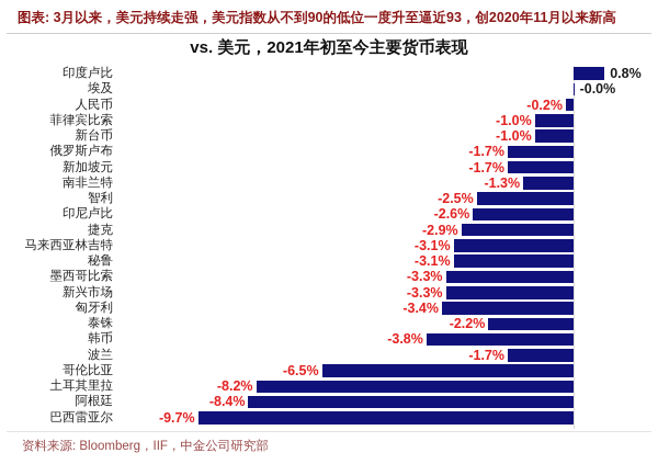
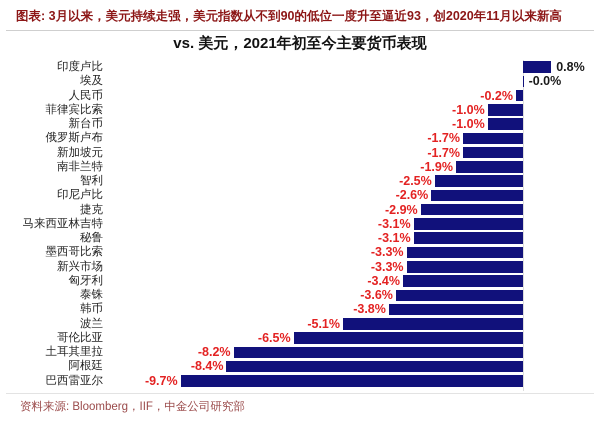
南非兰特: -1.3% -> -1.9%
泰铢: -2.2% -> -3.6%
波兰: -1.7% -> -5.1%
